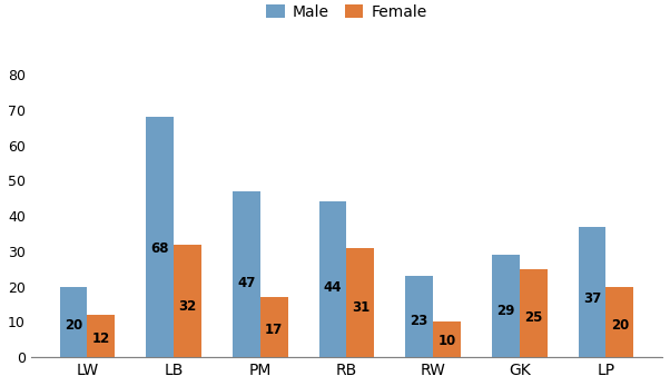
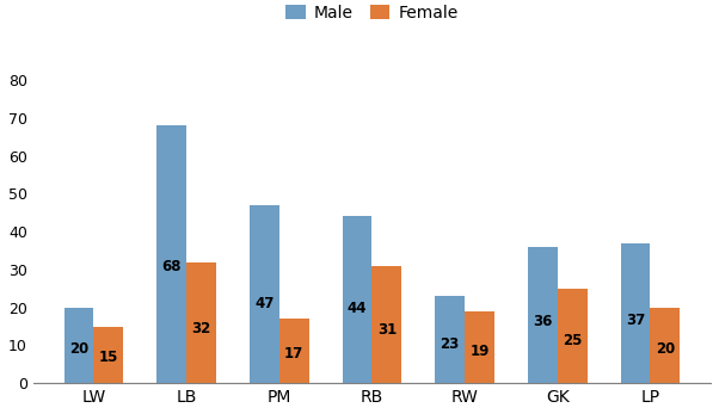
Female/LW: 12 -> 15
Female/RW: 10 -> 19
Male/GK: 29 -> 36
